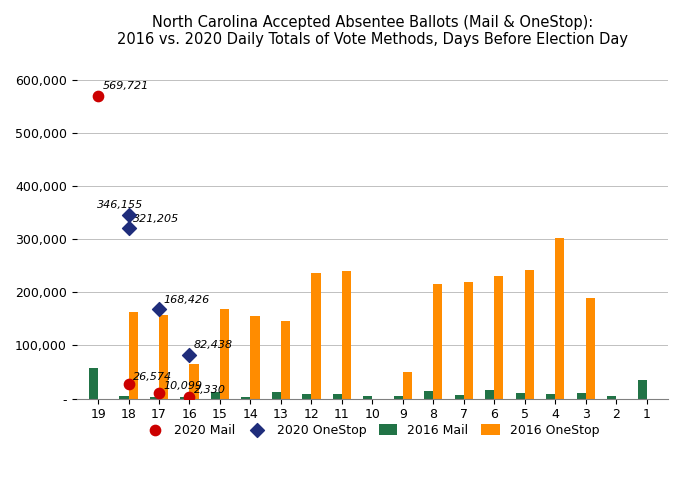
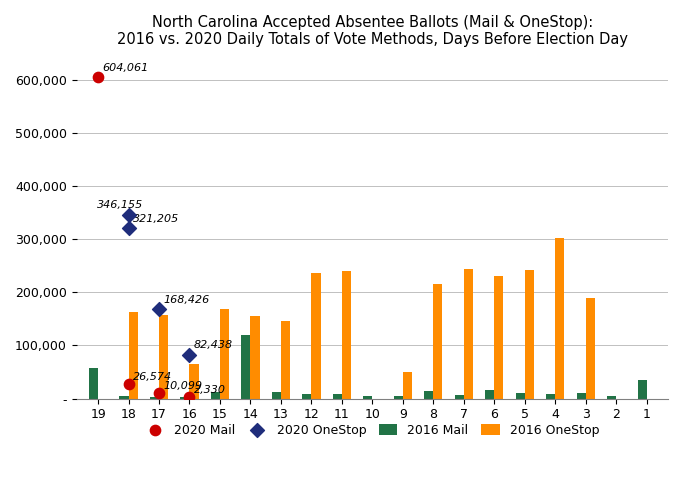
2020 Mail/19: 569,721 -> 604,061
2016 Mail/14: 3,000 -> 120,000
2016 OneStop/7: 220,000 -> 244,000
